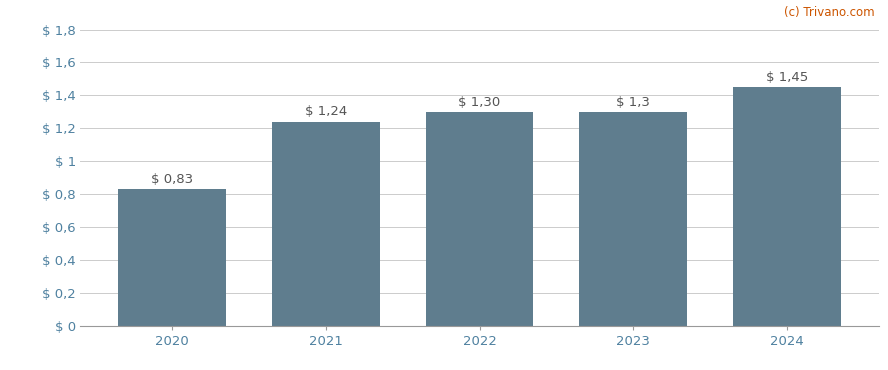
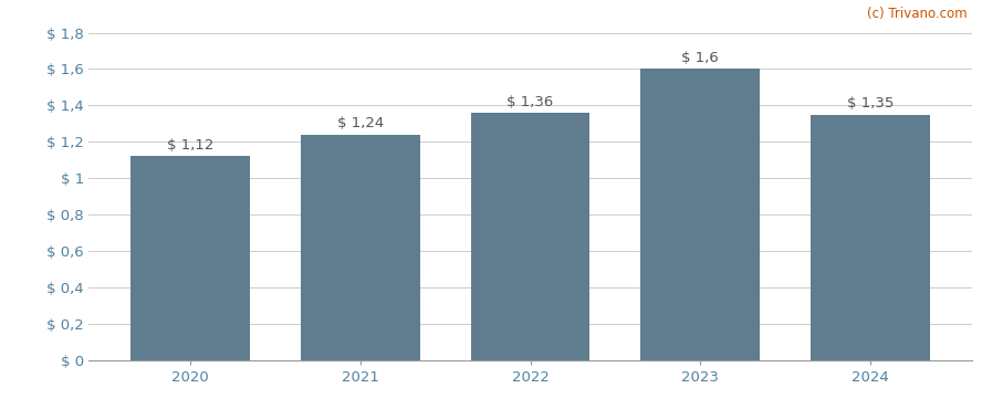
2020: 0,83 -> 1,12
2022: 1,30 -> 1,36
2023: 1,3 -> 1,6
2024: 1,45 -> 1,35
